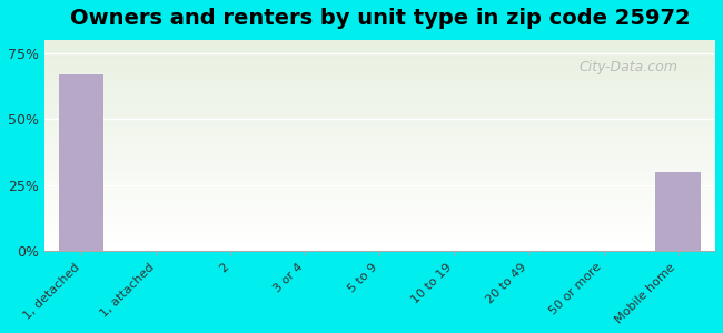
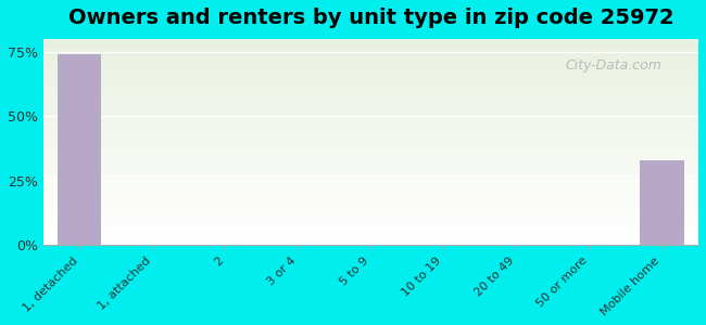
1, detached: 67% -> 74%
Mobile home: 30% -> 33%
